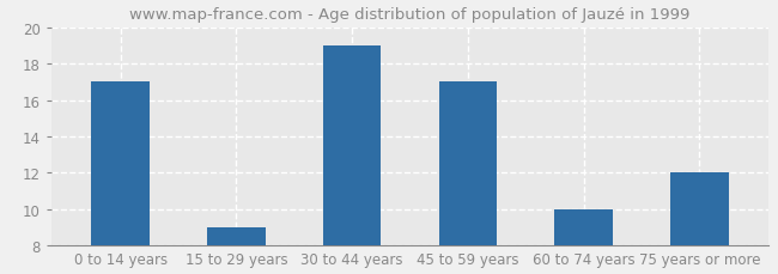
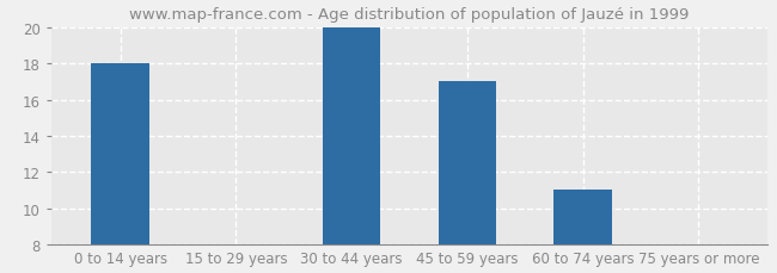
0 to 14 years: 17 -> 18
15 to 29 years: 9 -> 8
30 to 44 years: 19 -> 20
60 to 74 years: 10 -> 11
75 years or more: 12 -> 8
